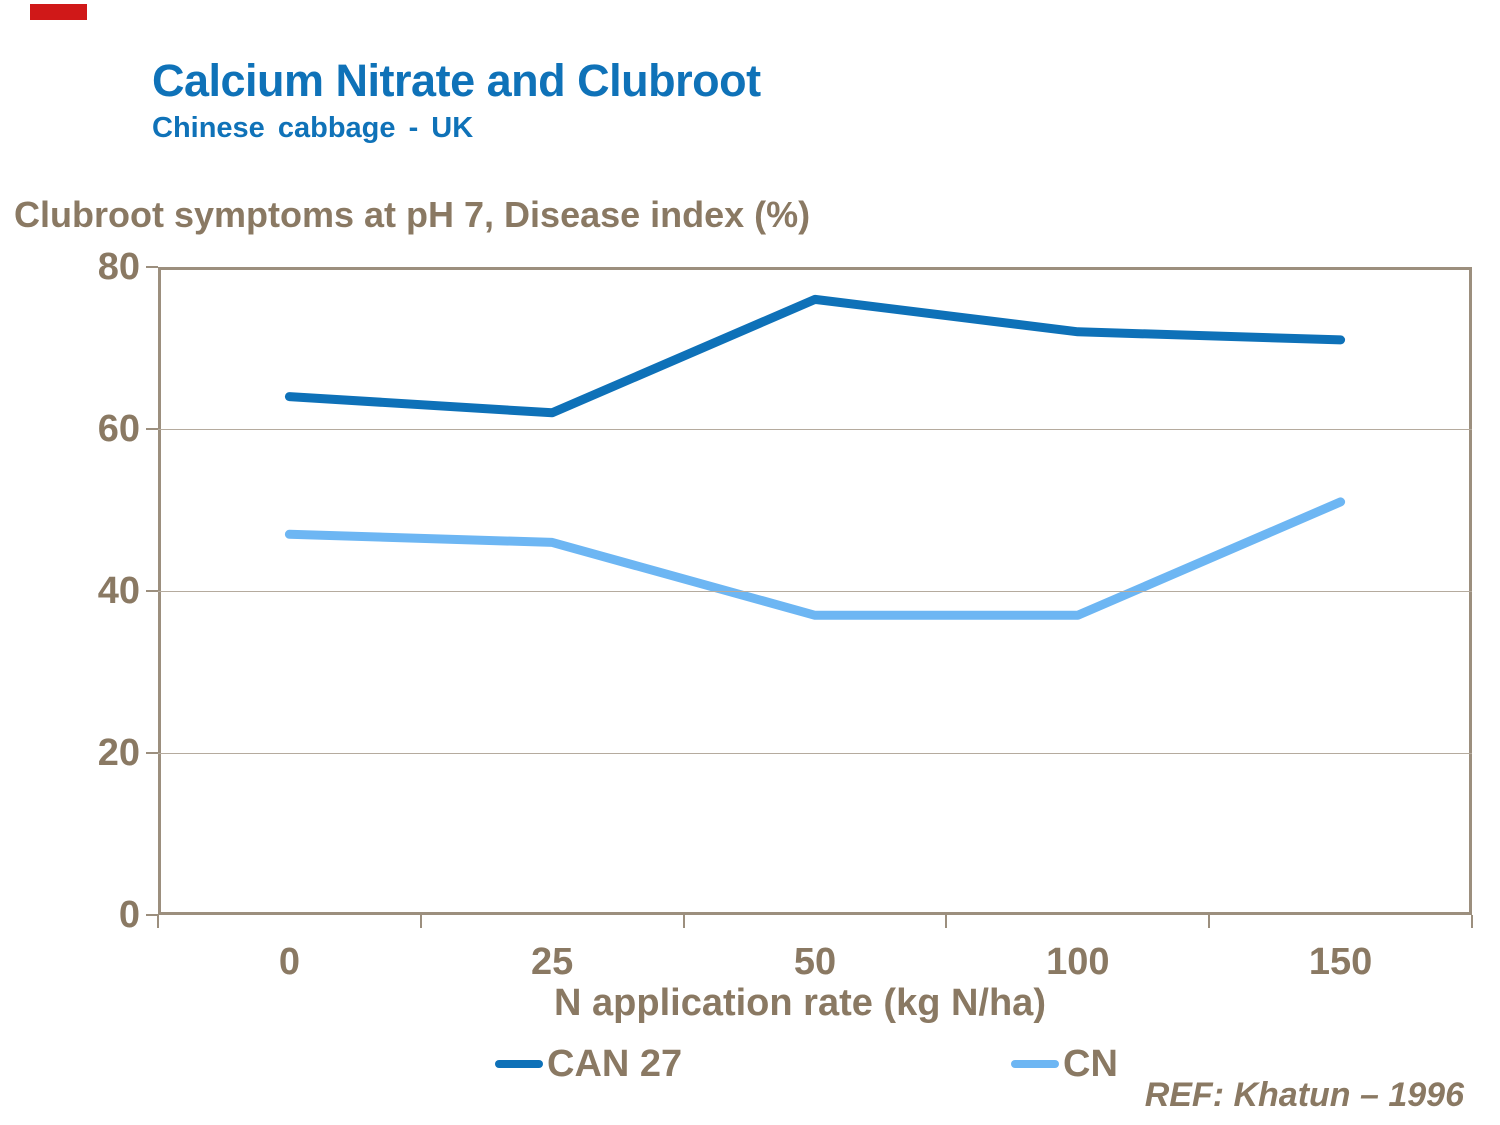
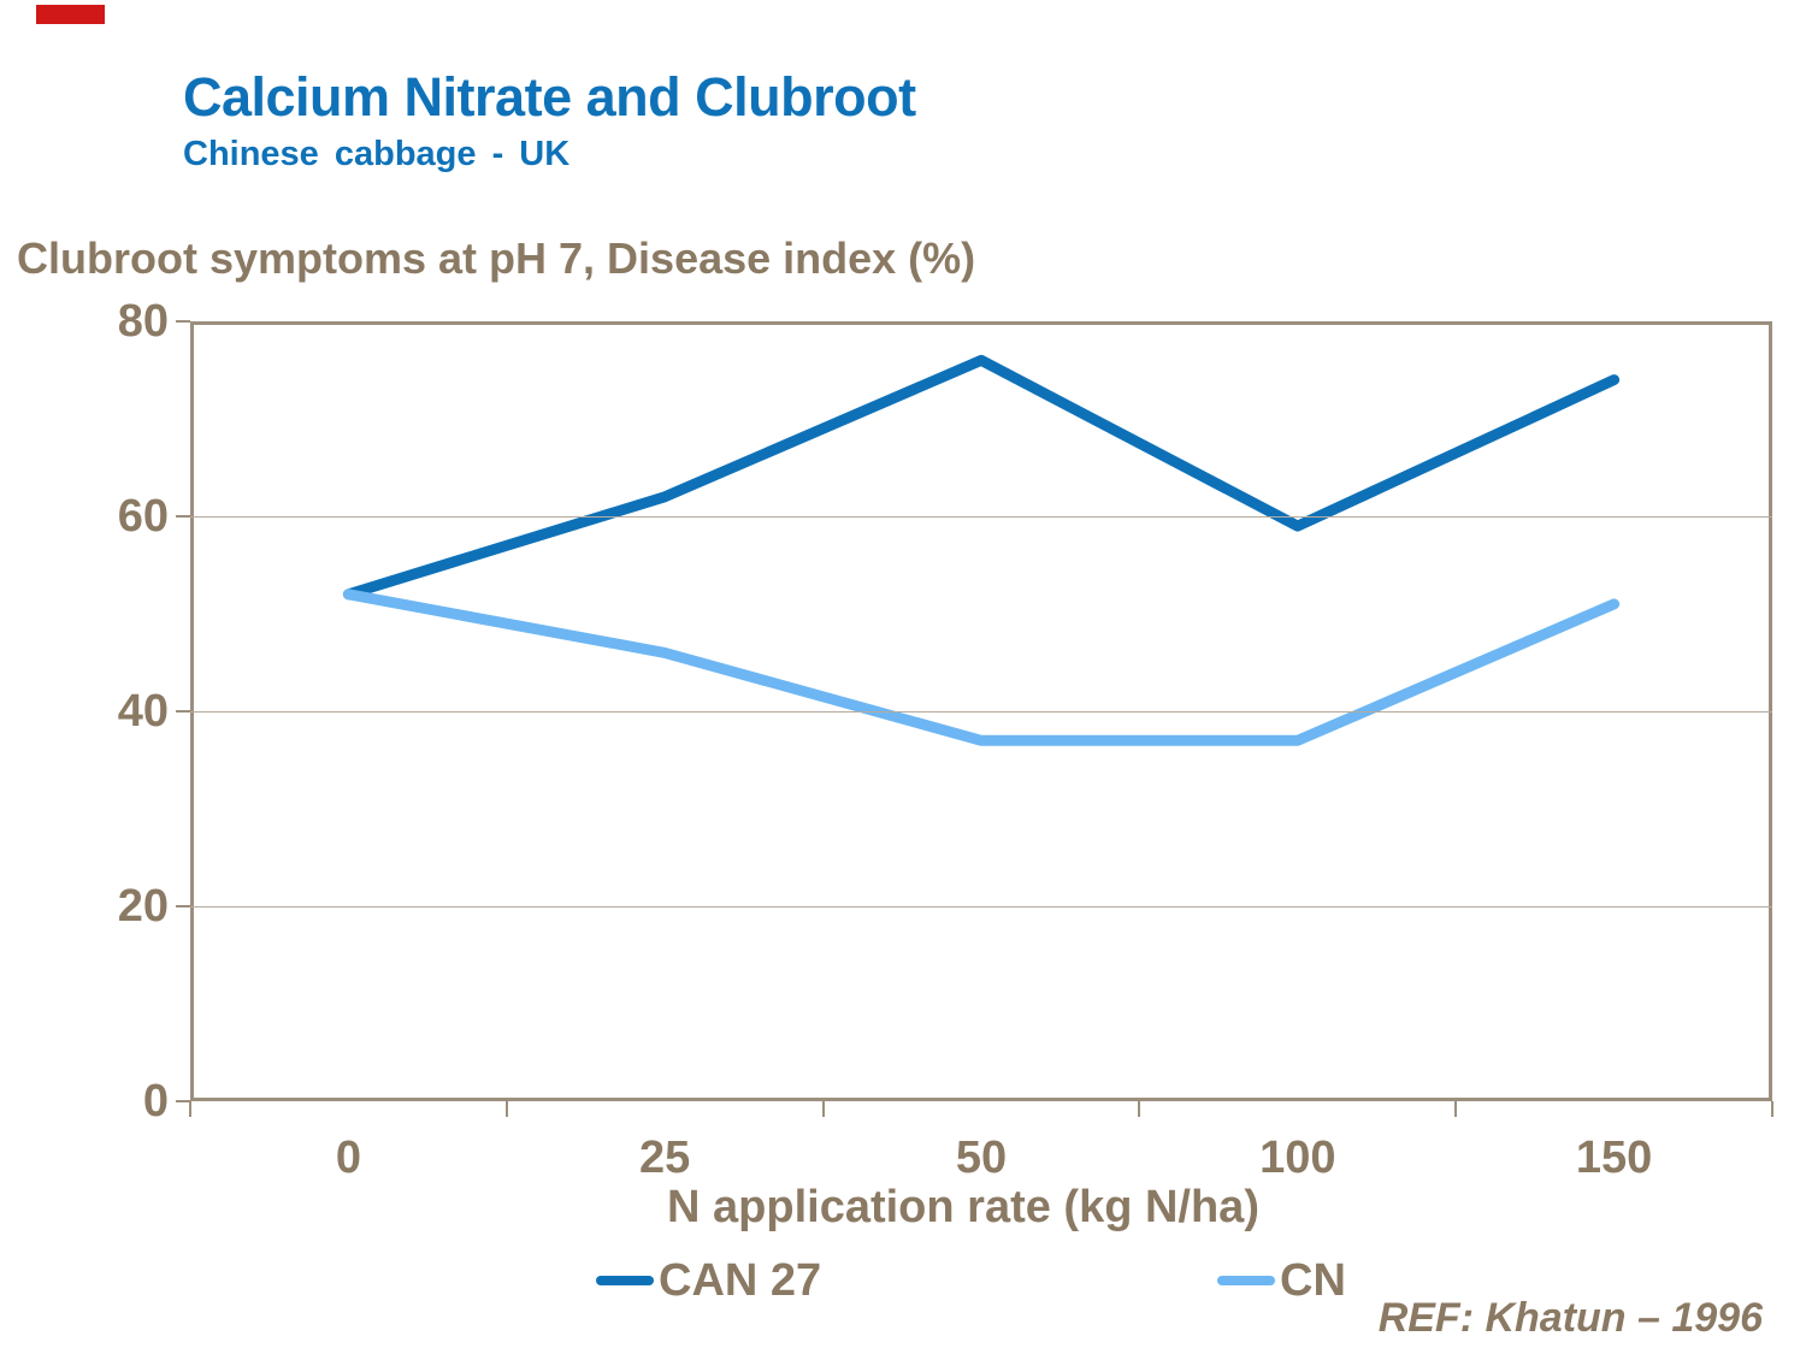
CAN 27/0: 64 -> 52
CN/0: 47 -> 52
CAN 27/100: 72 -> 59
CAN 27/150: 71 -> 74
